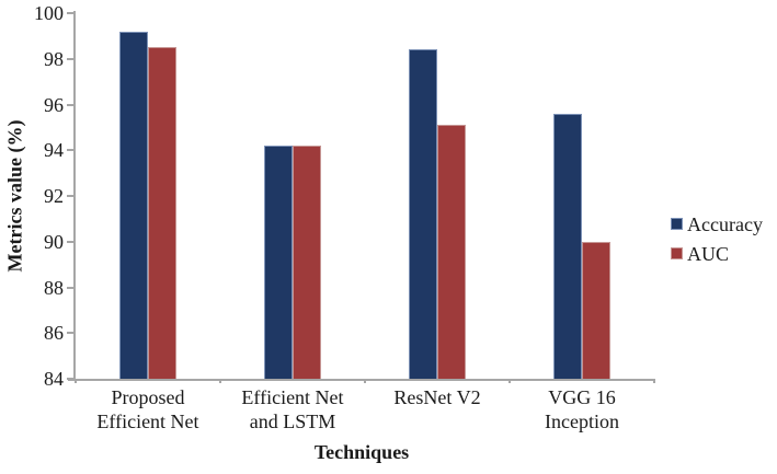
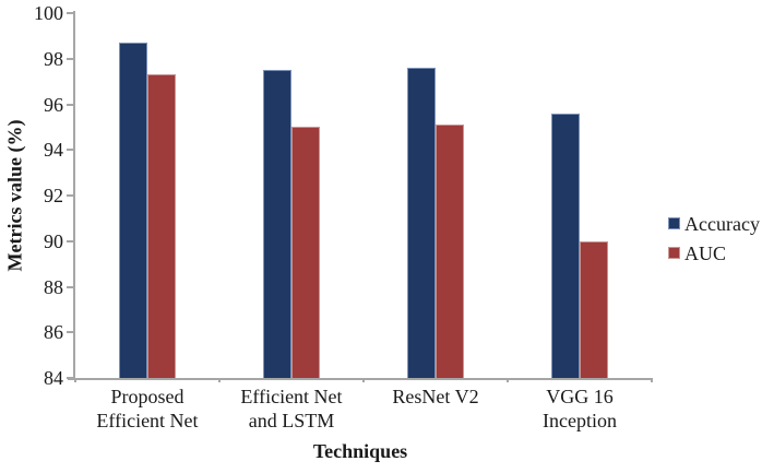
Accuracy/Proposed Efficient Net: 99.2 -> 98.7
AUC/Proposed Efficient Net: 98.5 -> 97.3
Accuracy/Efficient Net and LSTM: 94.2 -> 97.5
AUC/Efficient Net and LSTM: 94.2 -> 95.0
Accuracy/ResNet V2: 98.4 -> 97.6
